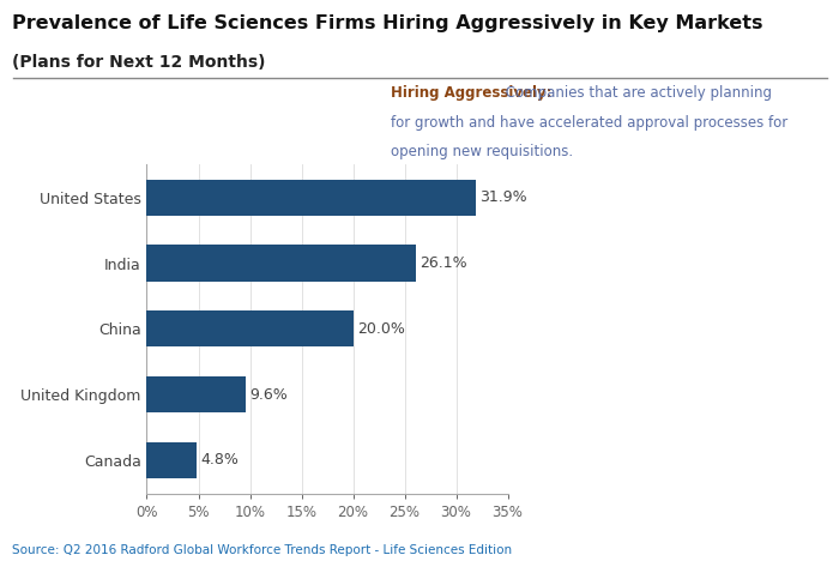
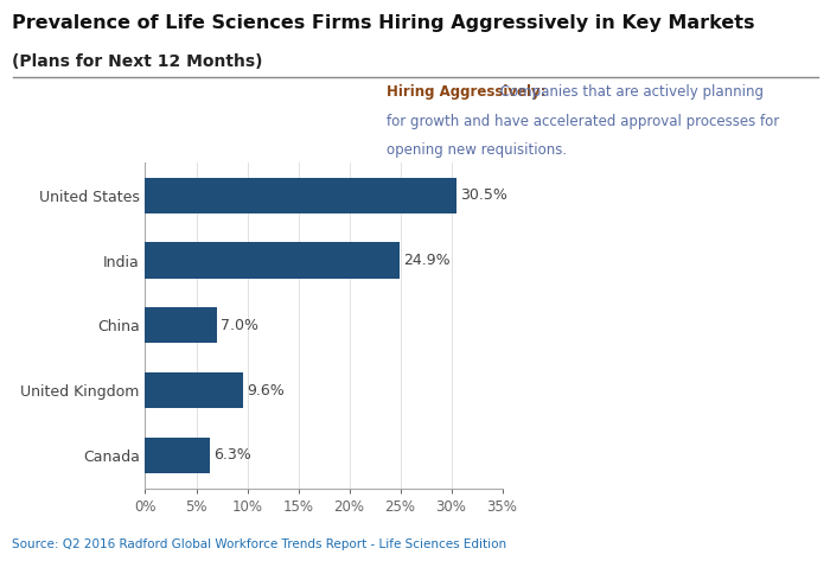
United States: 31.9% -> 30.5%
India: 26.1% -> 24.9%
China: 20.0% -> 7.0%
Canada: 4.8% -> 6.3%
